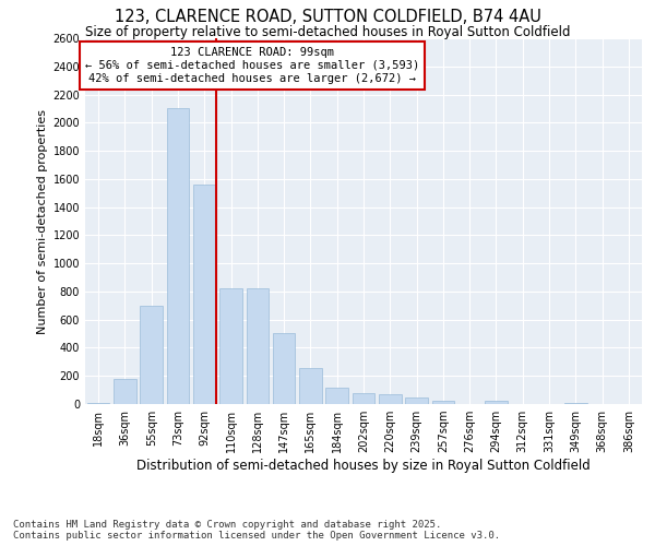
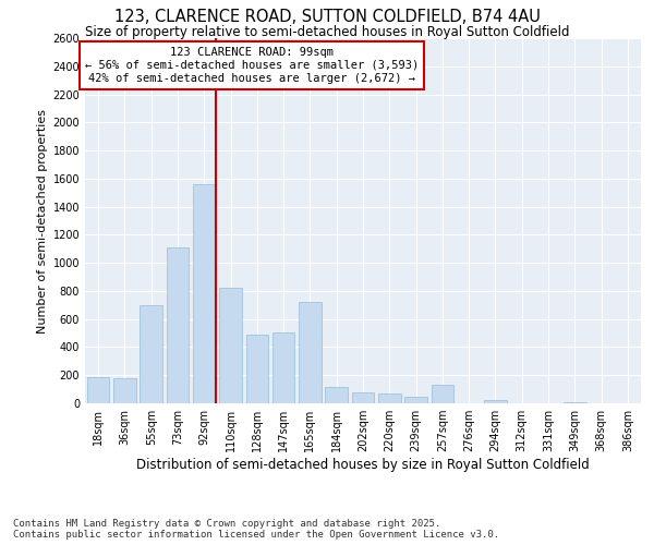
18sqm: 10 -> 190
73sqm: 2100 -> 1110
128sqm: 820 -> 490
165sqm: 260 -> 720
257sqm: 20 -> 130
